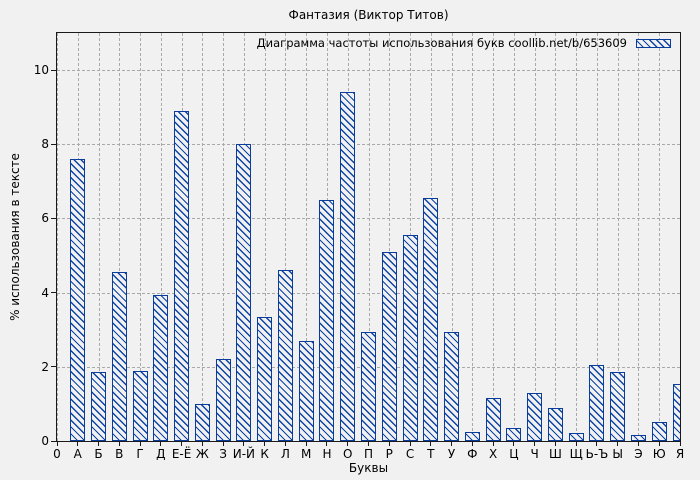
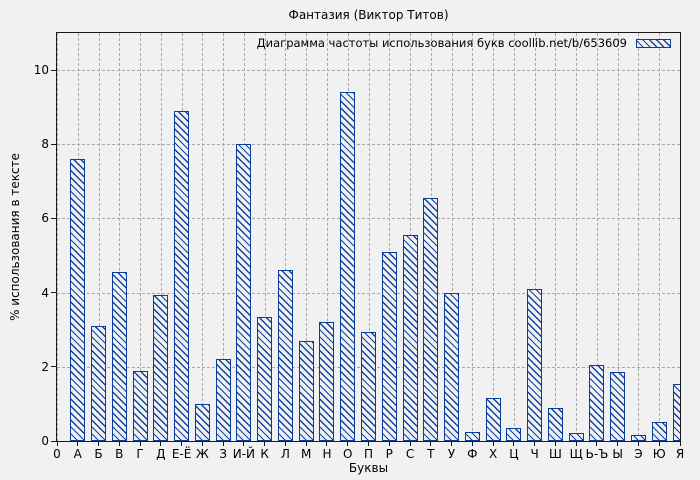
Б: 1.9 -> 3.1
Н: 6.5 -> 3.2
У: 3.0 -> 4.0
Ч: 1.3 -> 4.1
